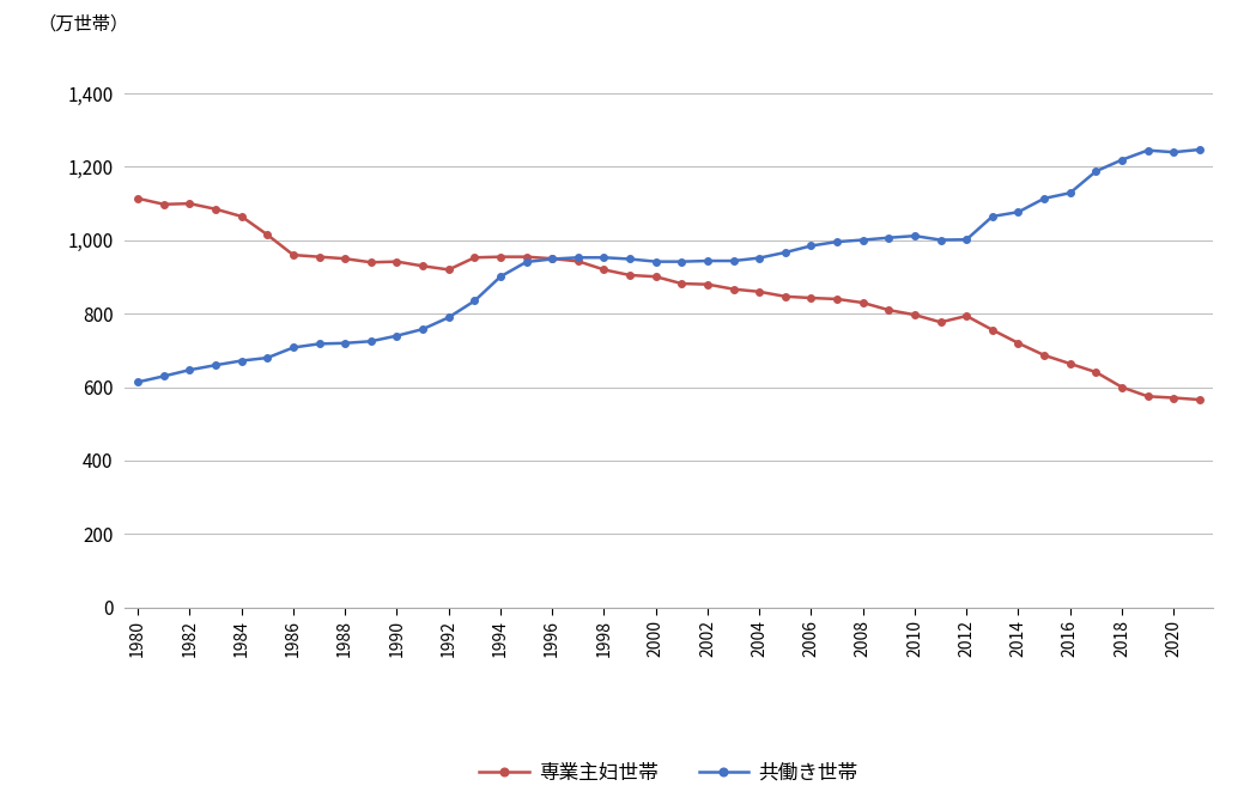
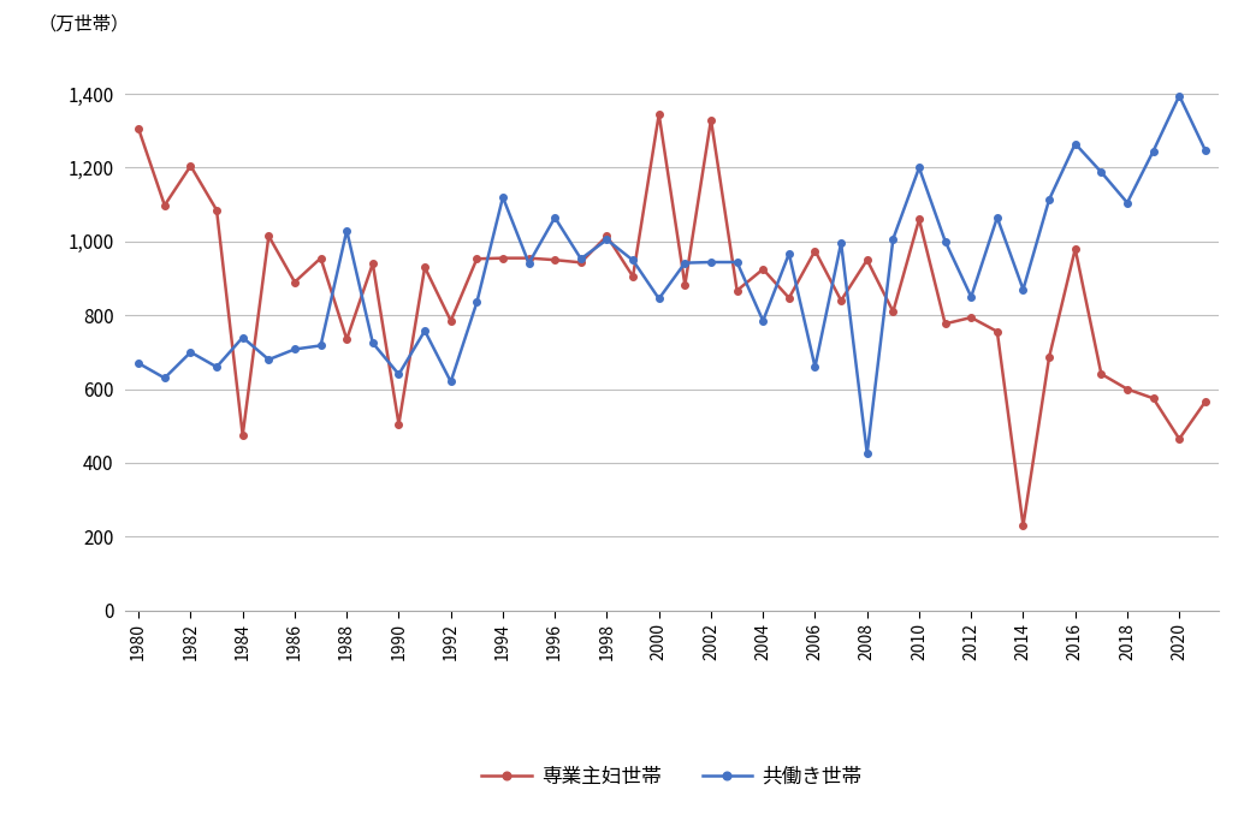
専業主妇世帯/1980: 1,114 -> 1,305
共働き世帯/1980: 614 -> 670
専業主妇世帯/1982: 1,100 -> 1,205
共働き世帯/1982: 647 -> 700
専業主妇世帯/1984: 1,065 -> 475
共働き世帯/1984: 672 -> 740
専業主妇世帯/1986: 960 -> 890
専業主妇世帯/1988: 950 -> 735
共働き世帯/1988: 720 -> 1,030
専業主妇世帯/1990: 942 -> 505
共働き世帯/1990: 740 -> 640
専業主妇世帯/1992: 920 -> 785
共働き世帯/1992: 790 -> 620
共働き世帯/1994: 901 -> 1,120
共働き世帯/1996: 949 -> 1,065
専業主妇世帯/1998: 920 -> 1,015
共働き世帯/1998: 953 -> 1,005
専業主妇世帯/2000: 901 -> 1,345
共働き世帯/2000: 942 -> 845
専業主妇世帯/2002: 880 -> 1,330
専業主妇世帯/2004: 860 -> 925
共働き世帯/2004: 952 -> 785
専業主妇世帯/2006: 843 -> 975
共働き世帯/2006: 985 -> 660
専業主妇世帯/2008: 830 -> 950
共働き世帯/2008: 1,001 -> 425
専業主妇世帯/2010: 797 -> 1,060
共働き世帯/2010: 1,012 -> 1,200
共働き世帯/2012: 1,002 -> 850
専業主妇世帯/2014: 720 -> 230
共働き世帯/2014: 1,077 -> 870
専業主妇世帯/2016: 664 -> 980
共働き世帯/2016: 1,129 -> 1,265
共働き世帯/2018: 1,219 -> 1,105
専業主妇世帯/2020: 571 -> 465
共働き世帯/2020: 1,240 -> 1,395
